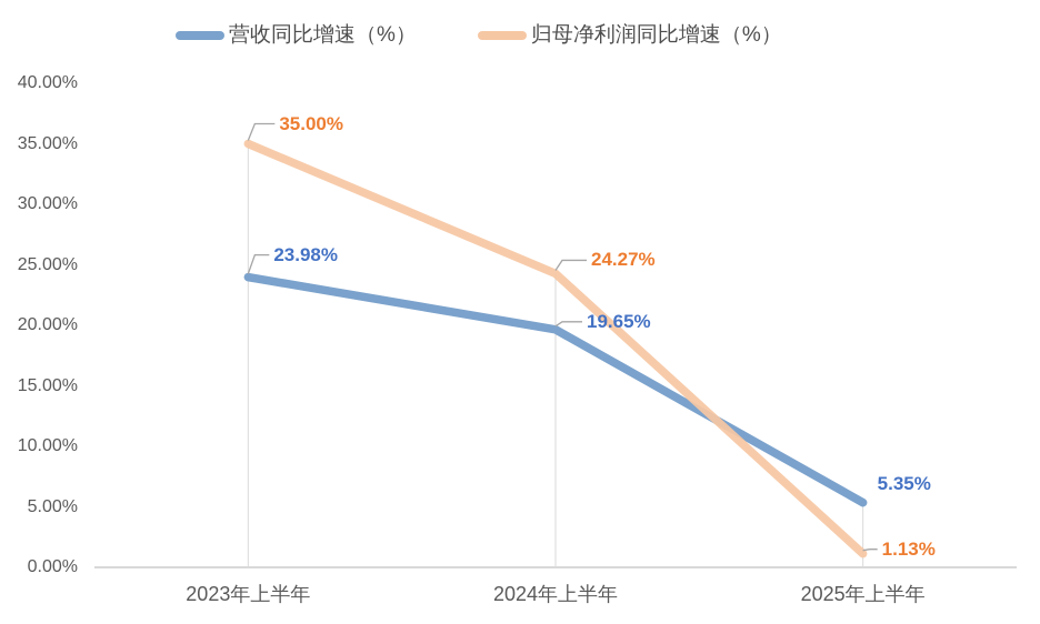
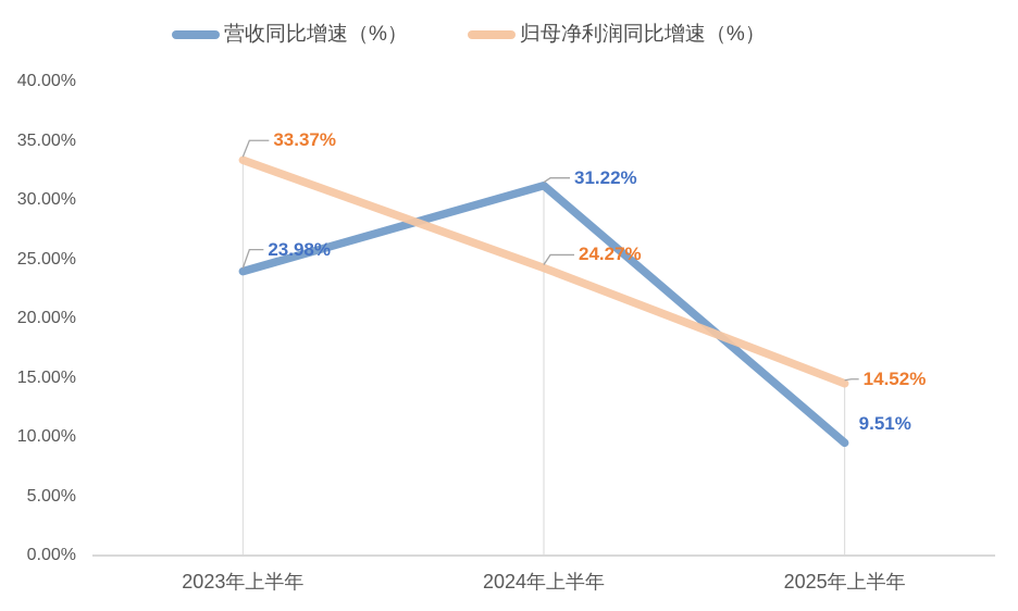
归母净利润同比增速（%）/2023年上半年: 35.00% -> 33.37%
营收同比增速（%）/2024年上半年: 19.65% -> 31.22%
营收同比增速（%）/2025年上半年: 5.35% -> 9.51%
归母净利润同比增速（%）/2025年上半年: 1.13% -> 14.52%
